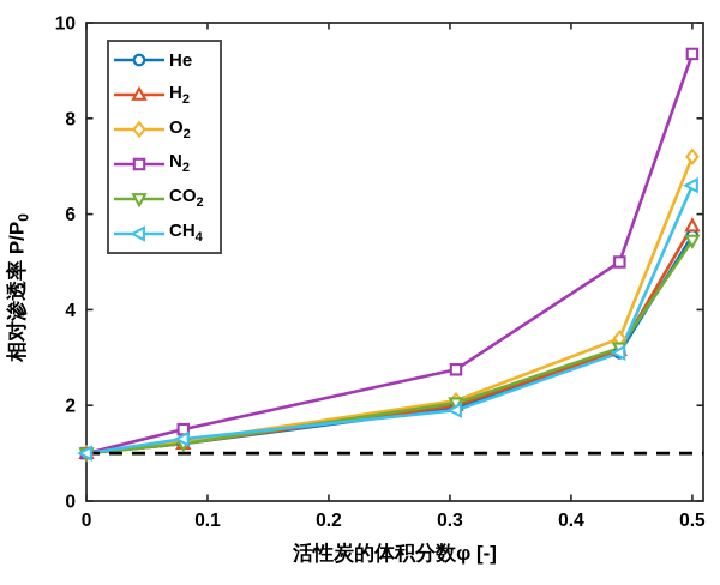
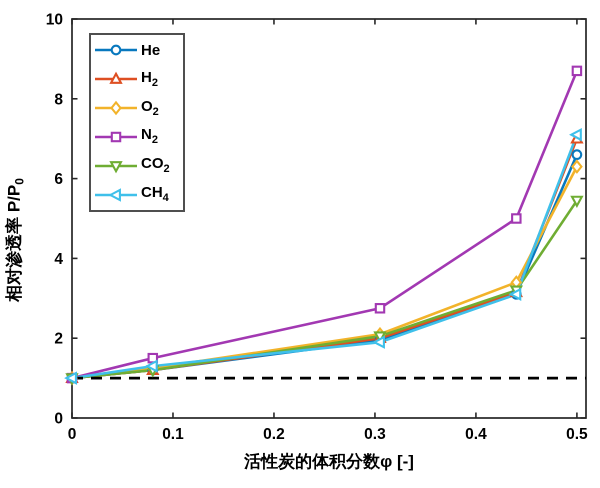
He/0.5: 5,5 -> 6,6
H2/0.5: 5,8 -> 7,0
O2/0.5: 7,2 -> 6,3
N2/0.5: 9,3 -> 8,7
CH4/0.5: 6,6 -> 7,1
